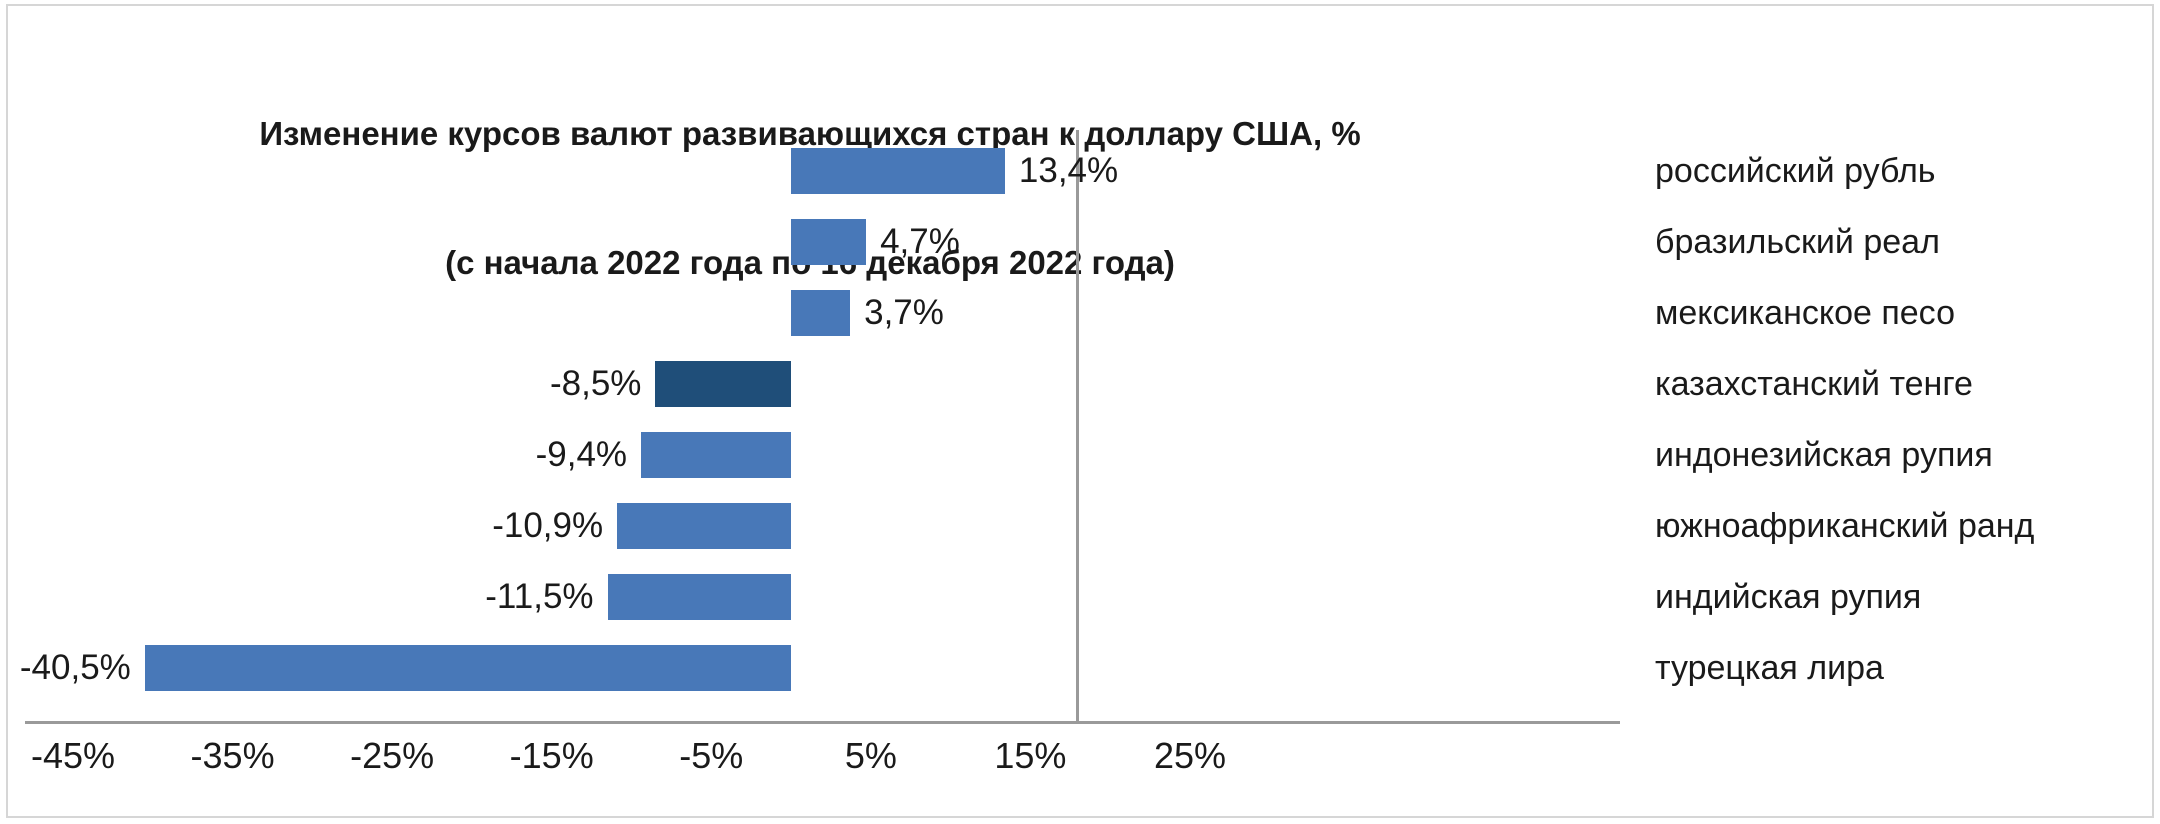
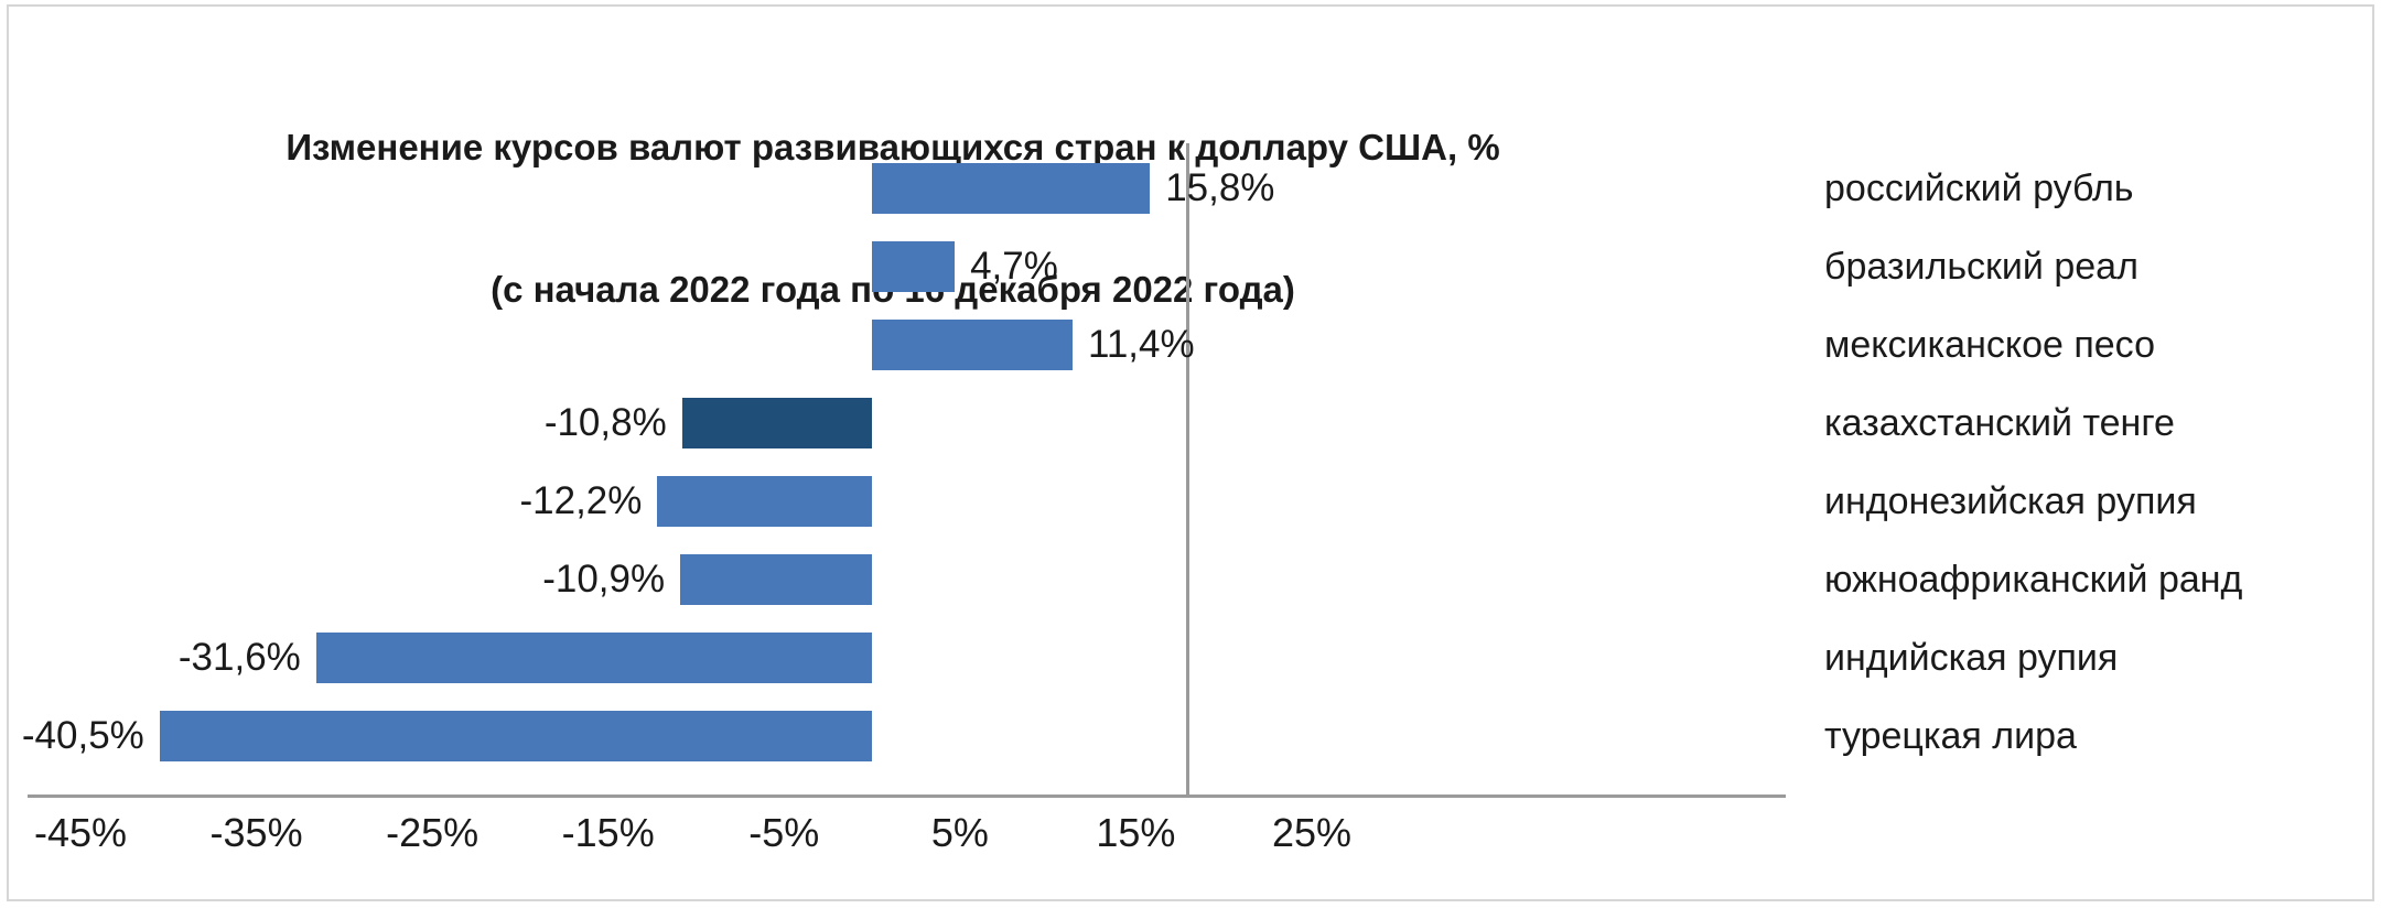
российский рубль: 13,4% -> 15,8%
мексиканское песо: 3,7% -> 11,4%
казахстанский тенге: -8,5% -> -10,8%
индонезийская рупия: -9,4% -> -12,2%
индийская рупия: -11,5% -> -31,6%
